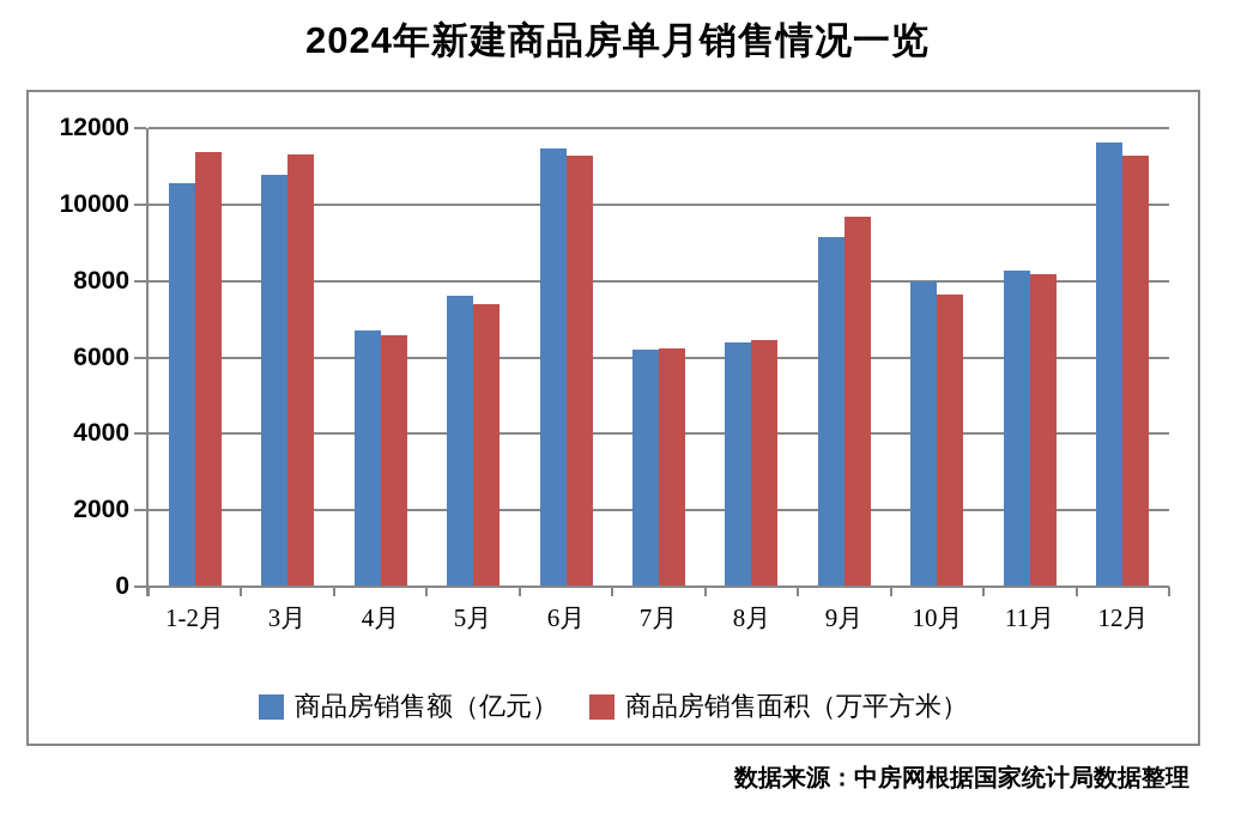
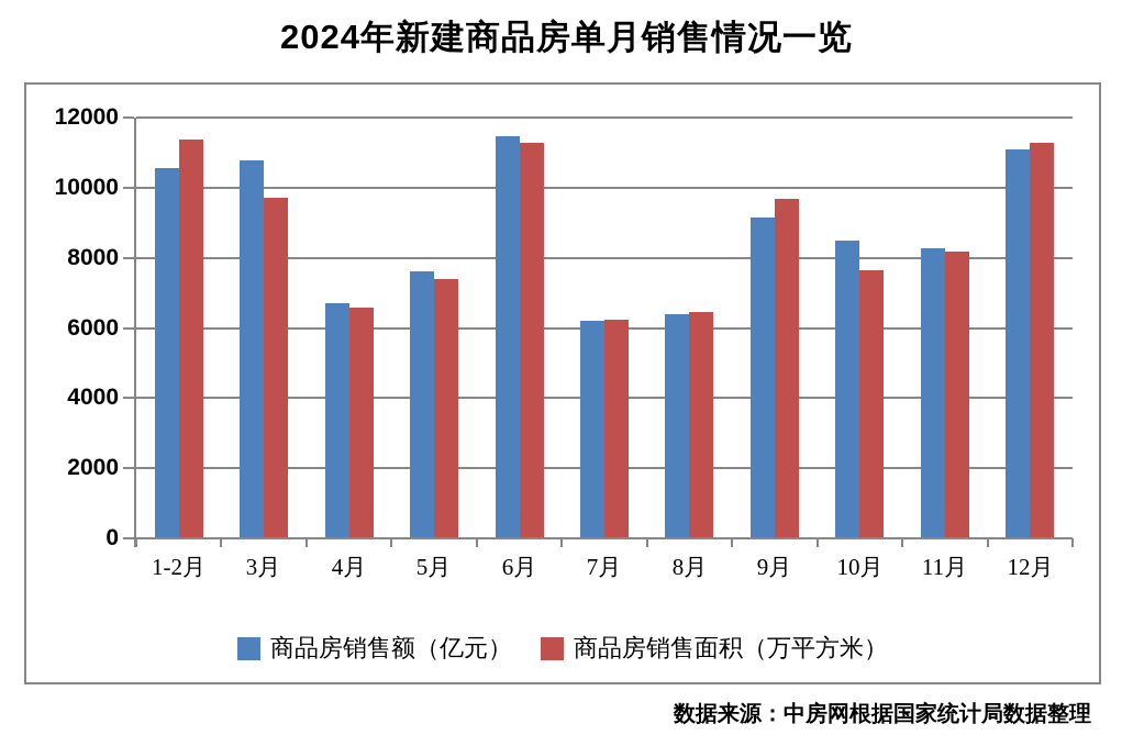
商品房销售面积（万平方米）/3月: 11300 -> 9700
商品房销售额（亿元）/10月: 8000 -> 8500
商品房销售额（亿元）/12月: 11600 -> 11100
